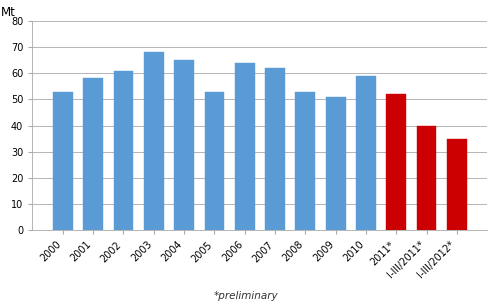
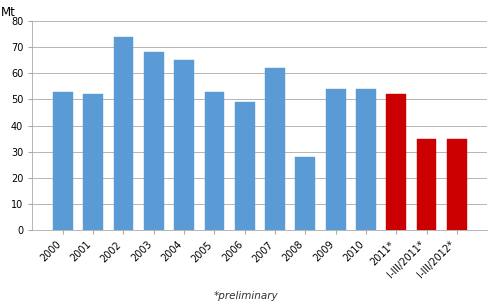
2001: 58 -> 52
2002: 61 -> 74
2006: 64 -> 49
2008: 53 -> 28
2009: 51 -> 54
2010: 59 -> 54
I-III/2011*: 40 -> 35
